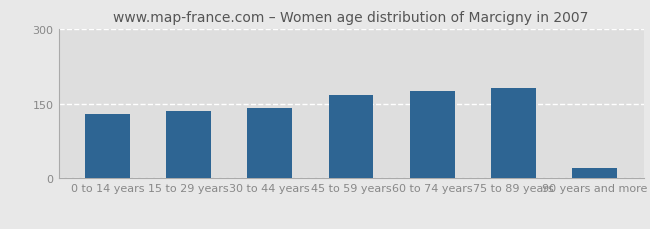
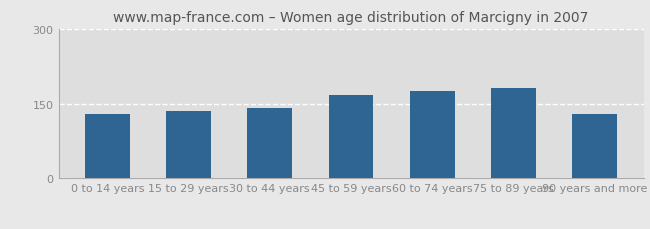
90 years and more: 20 -> 130
